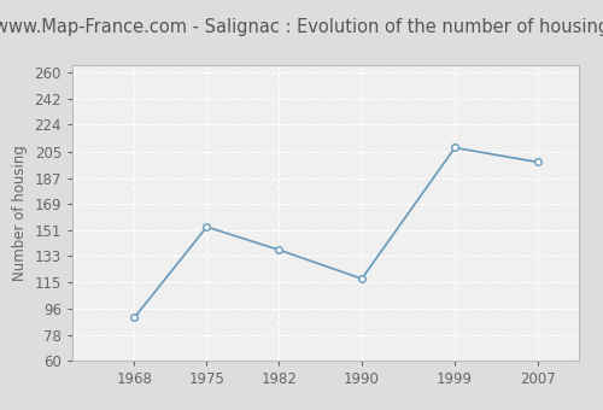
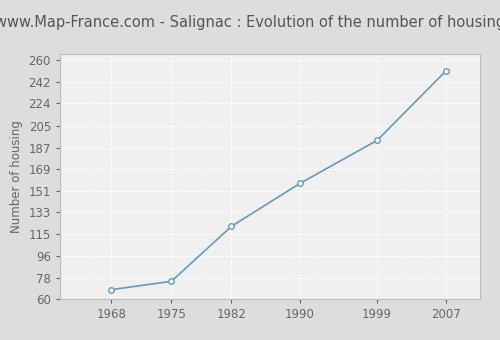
1968: 90 -> 68
1975: 153 -> 75
1982: 137 -> 121
1990: 117 -> 157
1999: 208 -> 193
2007: 198 -> 251
